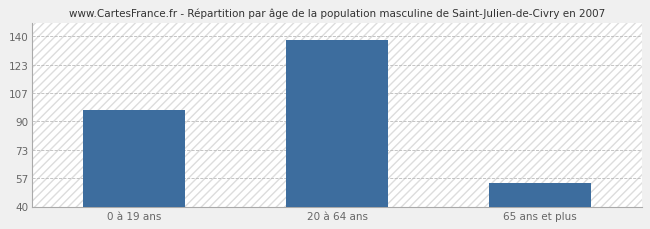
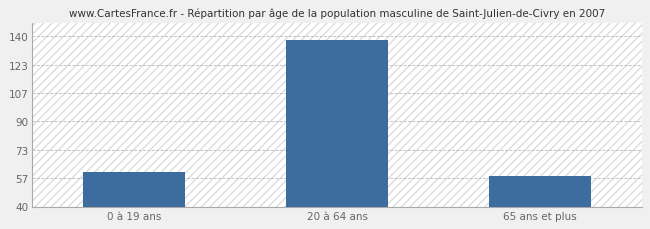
0 à 19 ans: 97 -> 60
65 ans et plus: 54 -> 58
